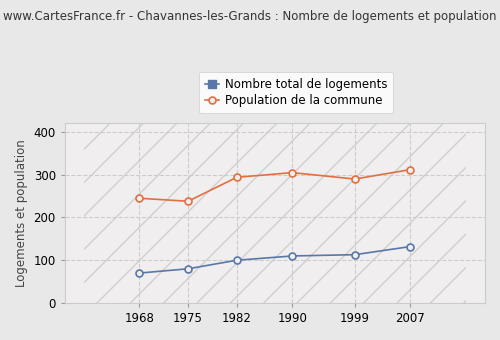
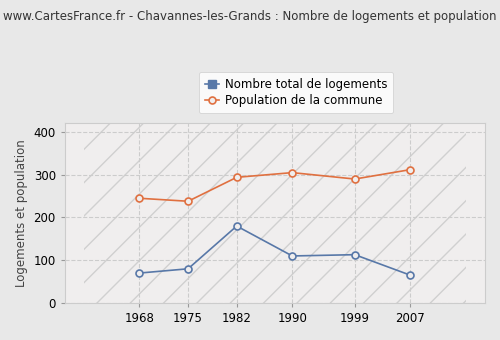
Nombre total de logements/1982: 100 -> 180
Nombre total de logements/2007: 132 -> 65
